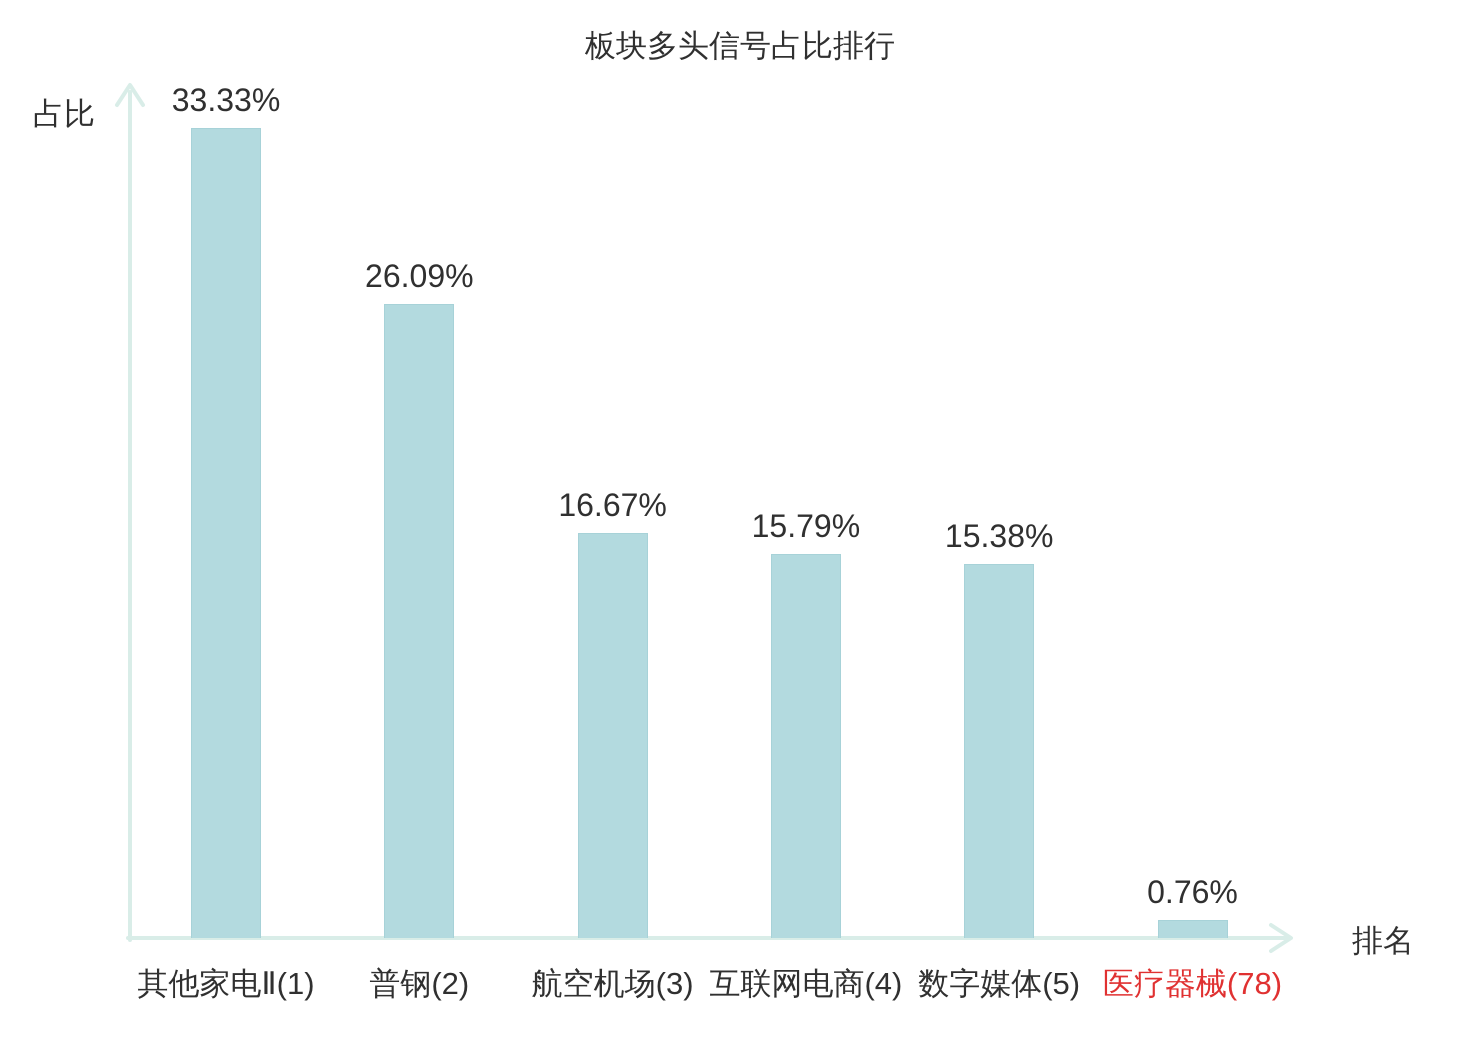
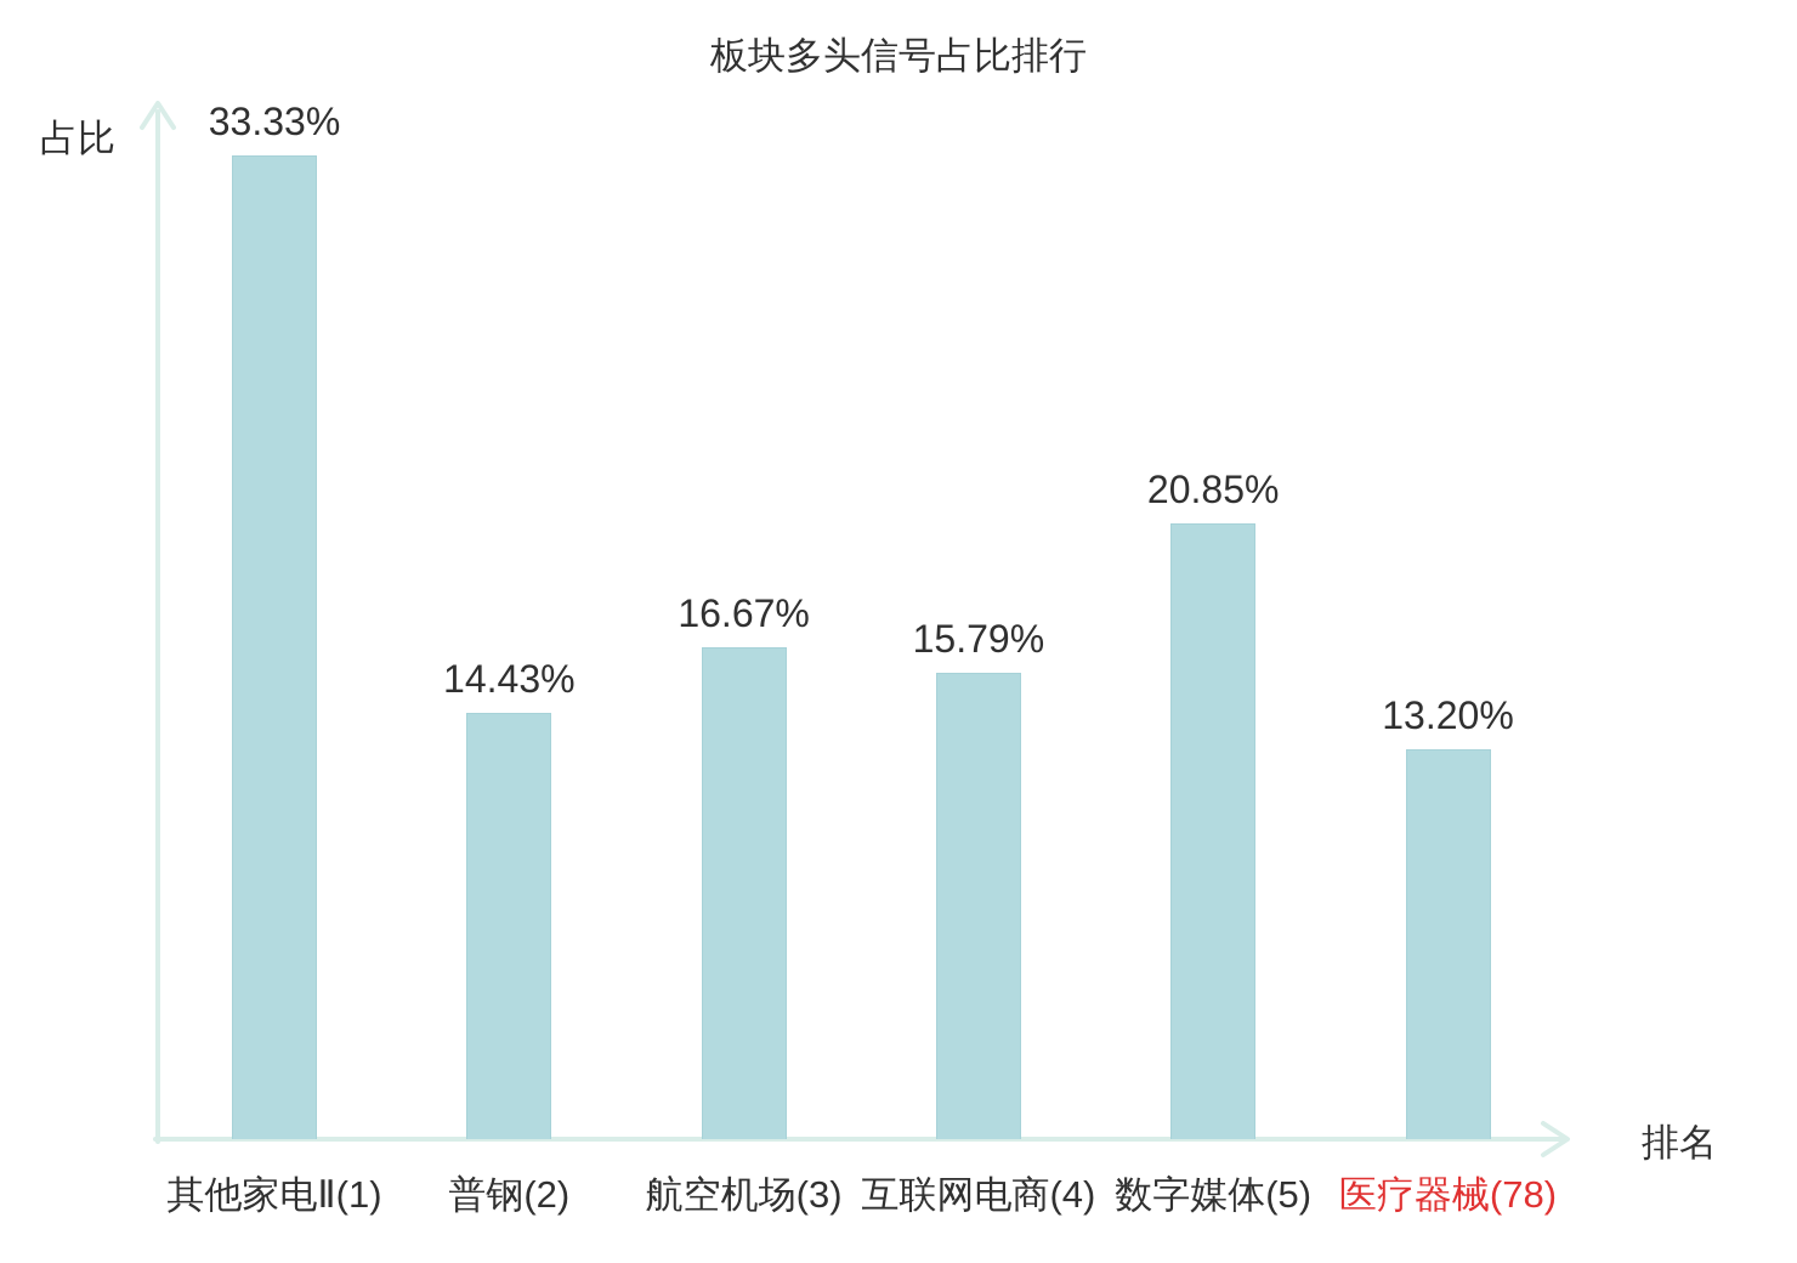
普钢(2): 26.09% -> 14.43%
数字媒体(5): 15.38% -> 20.85%
医疗器械(78): 0.76% -> 13.20%
